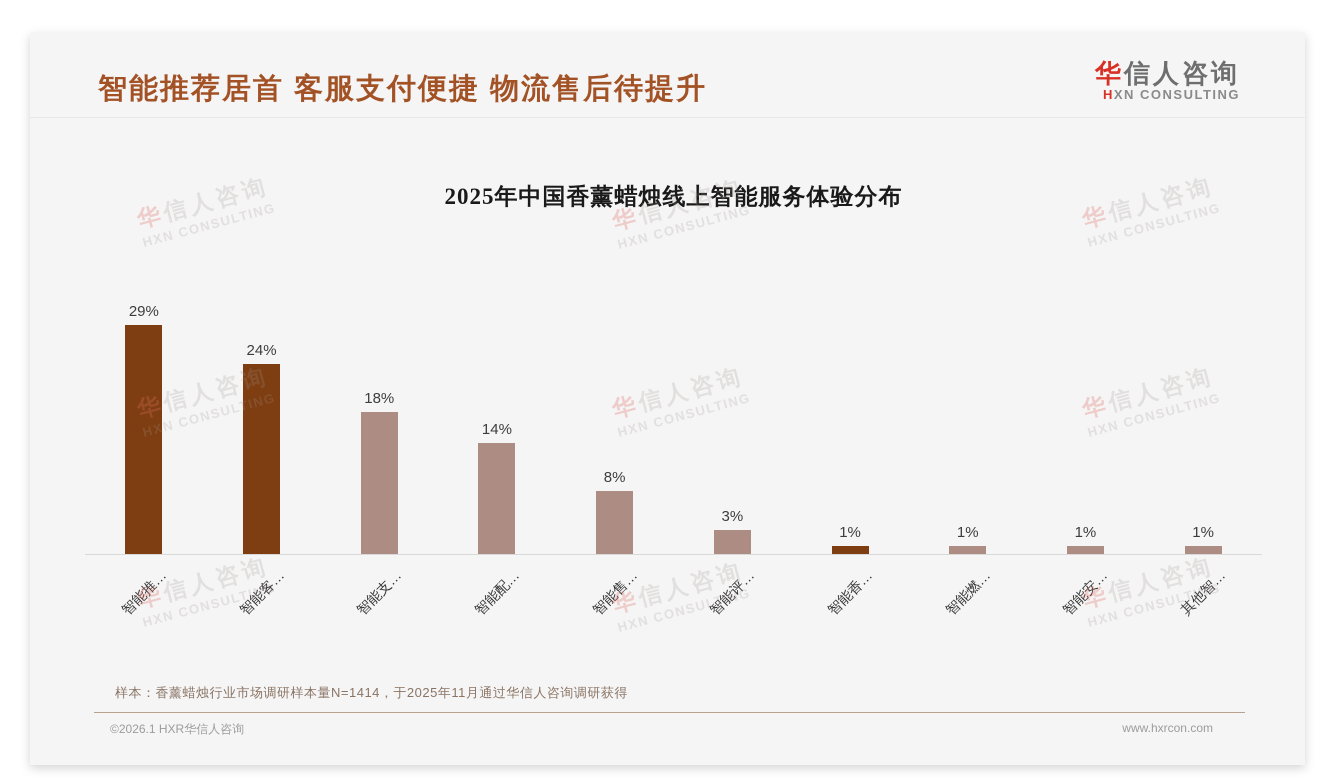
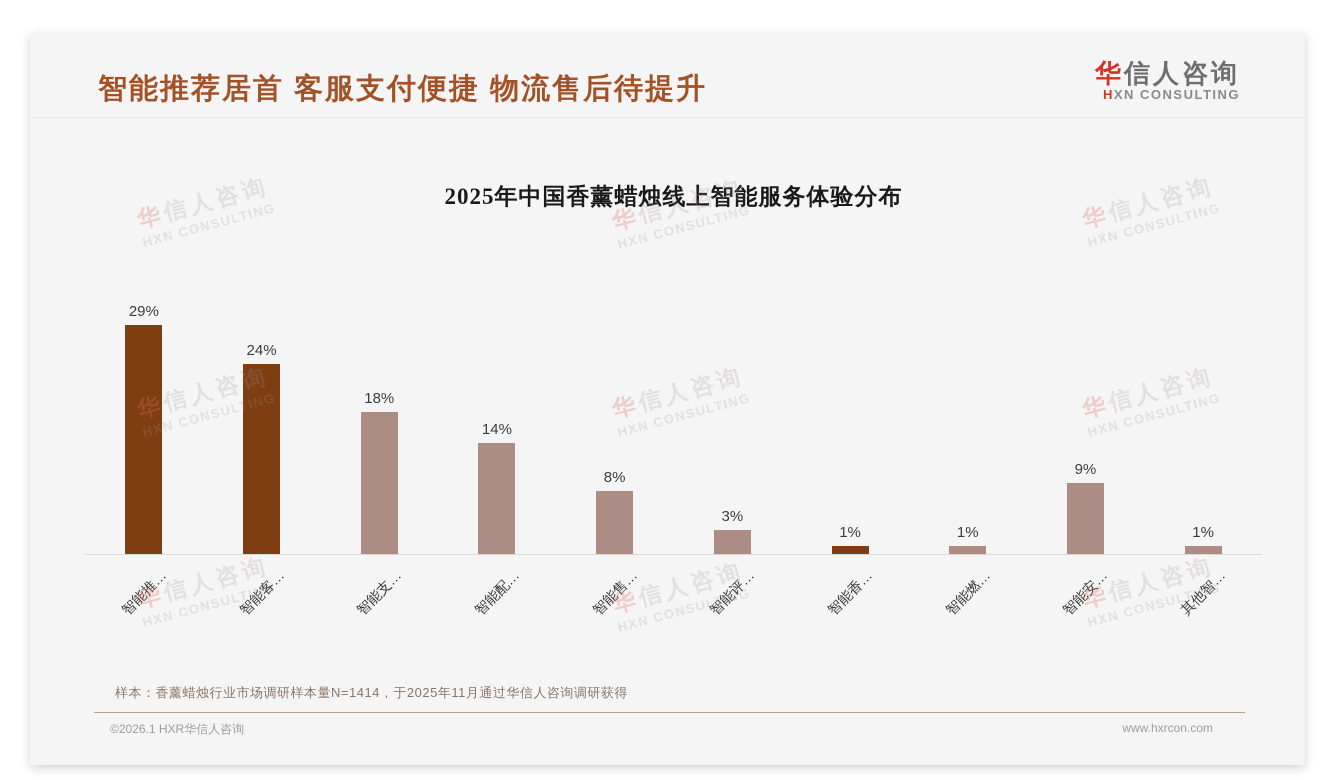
智能安…: 1% -> 9%
